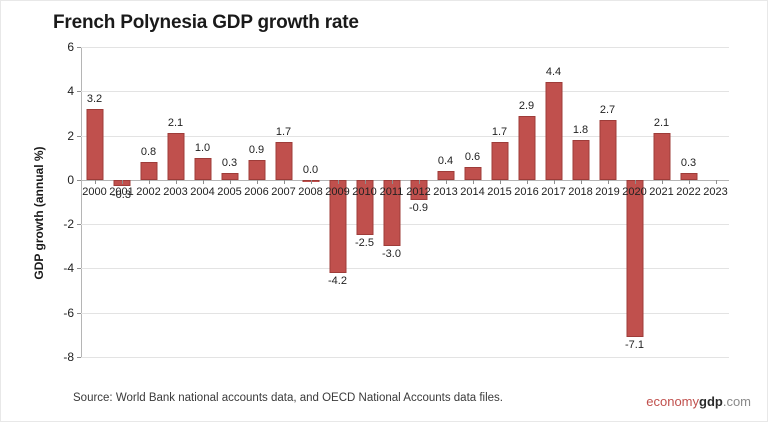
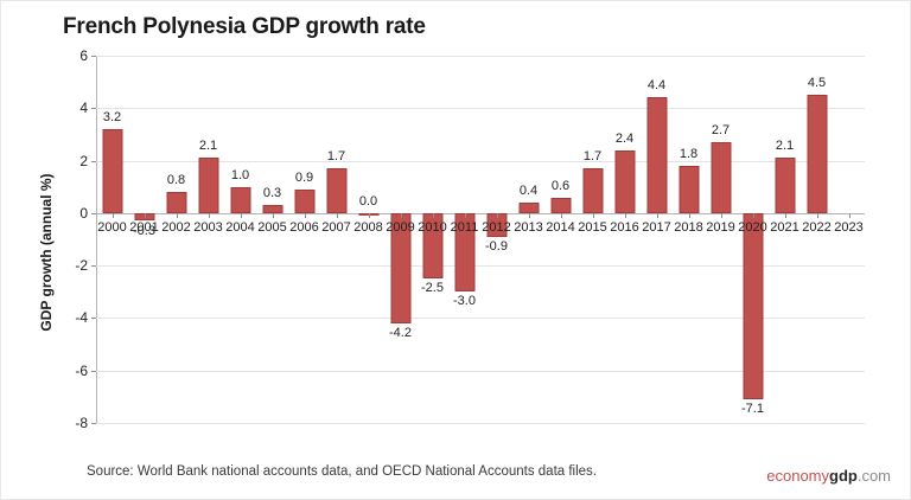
2016: 2.9 -> 2.4
2022: 0.3 -> 4.5
